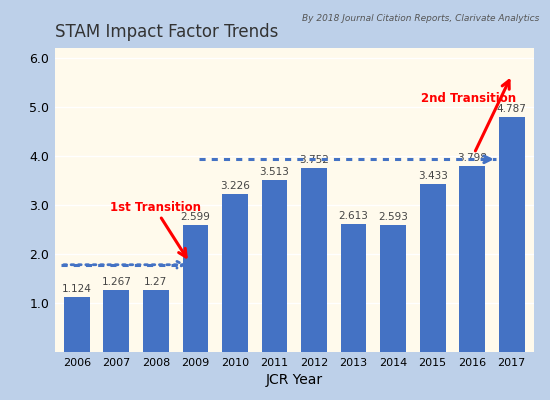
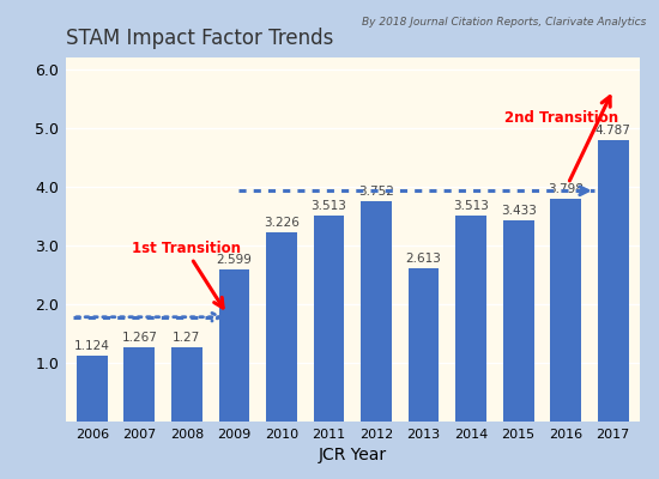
2014: 2.593 -> 3.513
